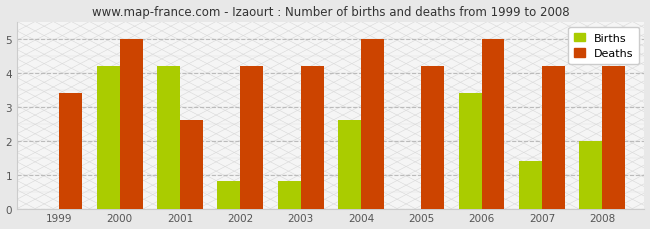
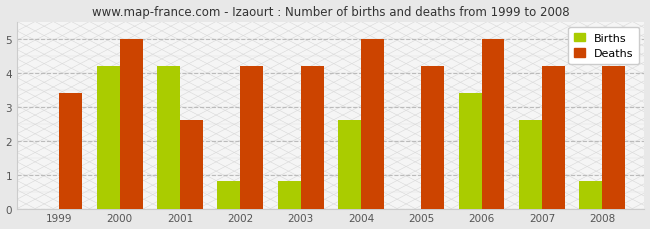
Births/2007: 1.4 -> 2.6
Births/2008: 2.0 -> 0.8
